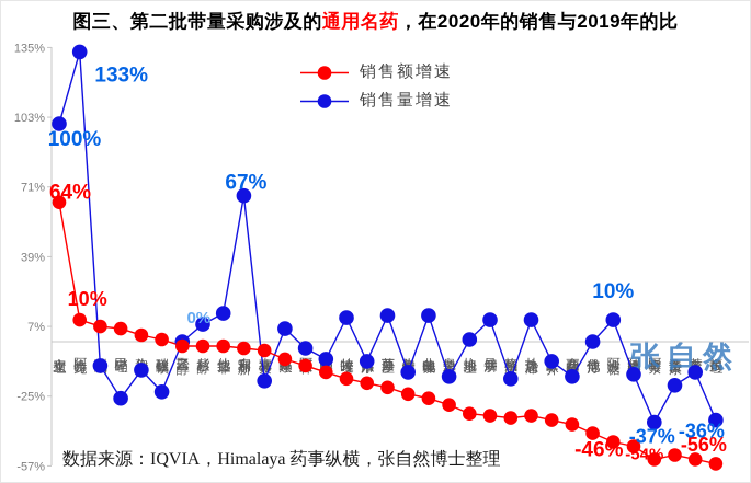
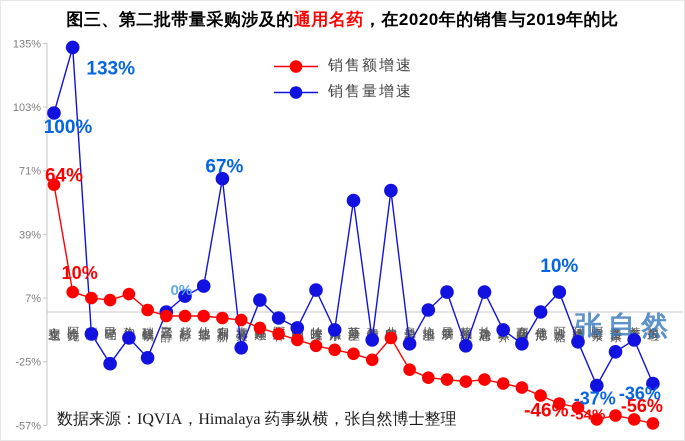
销售额增速/头孢拉定: 3% -> 9%
销售量增速/莫西沙星: 12% -> 56%
销售额增速/曲美他嗪: -26% -> -13%
销售量增速/曲美他嗪: 12% -> 61%
